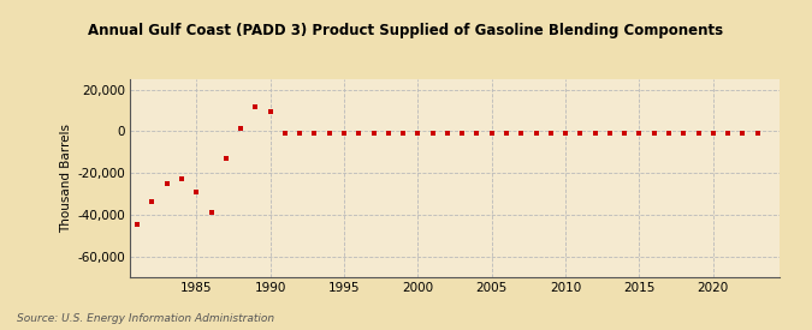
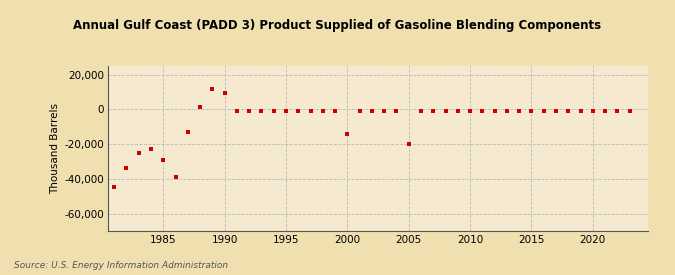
2000: -1,000 -> -14,000
2005: -1,000 -> -20,000
